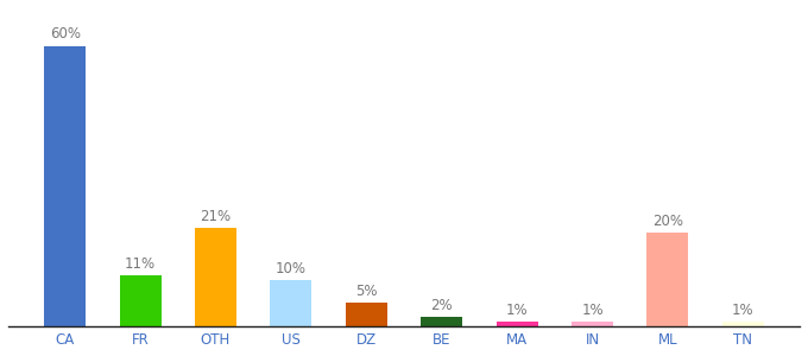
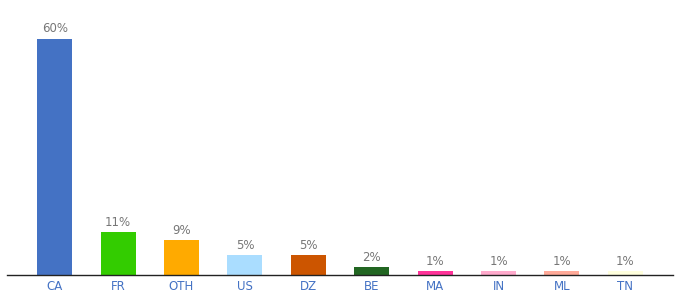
OTH: 21% -> 9%
US: 10% -> 5%
ML: 20% -> 1%
